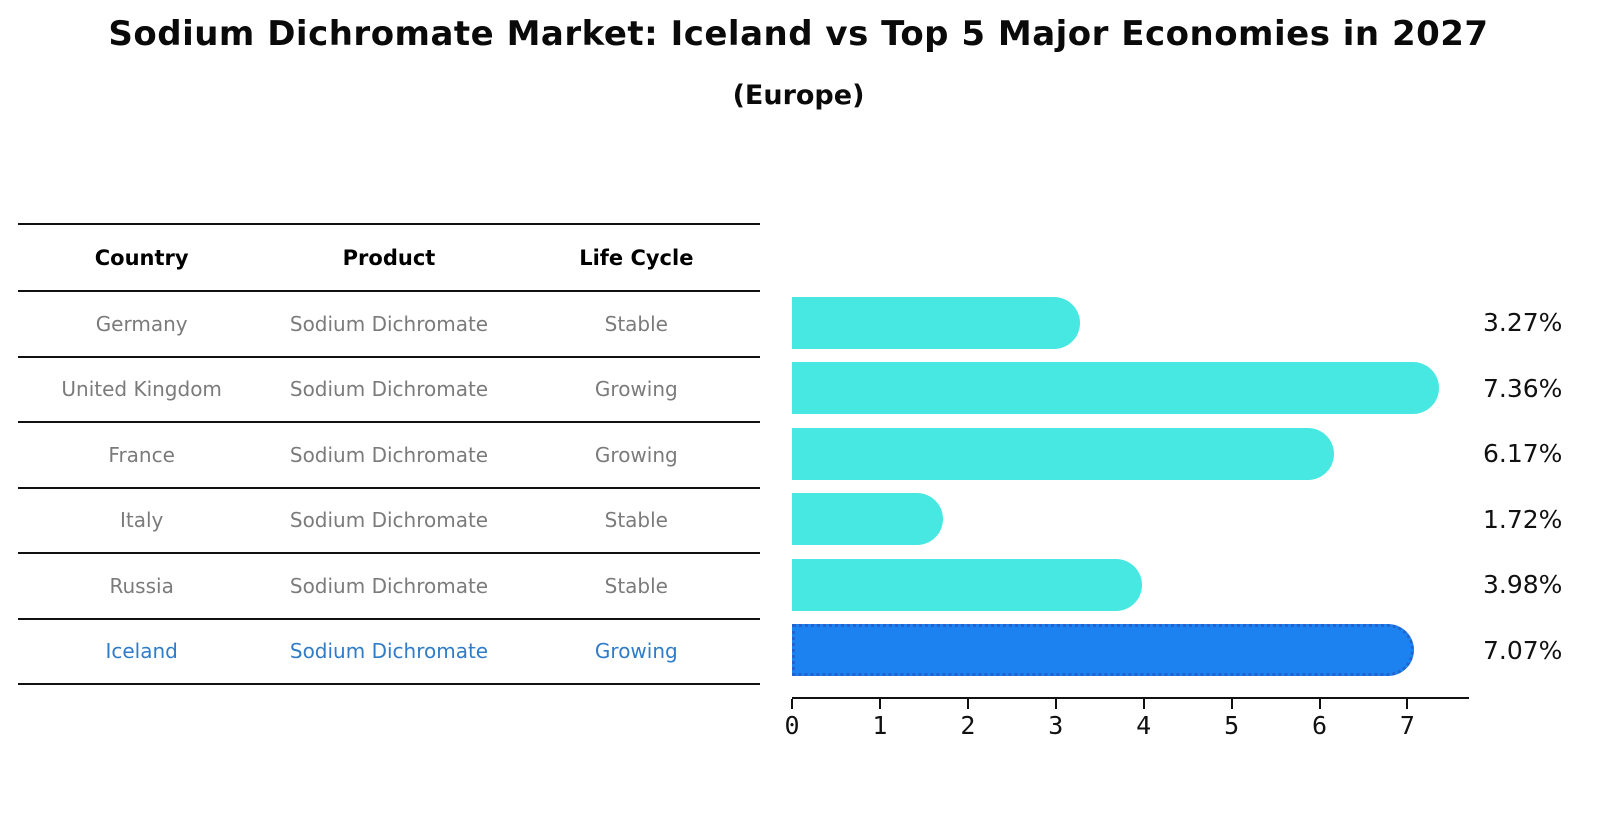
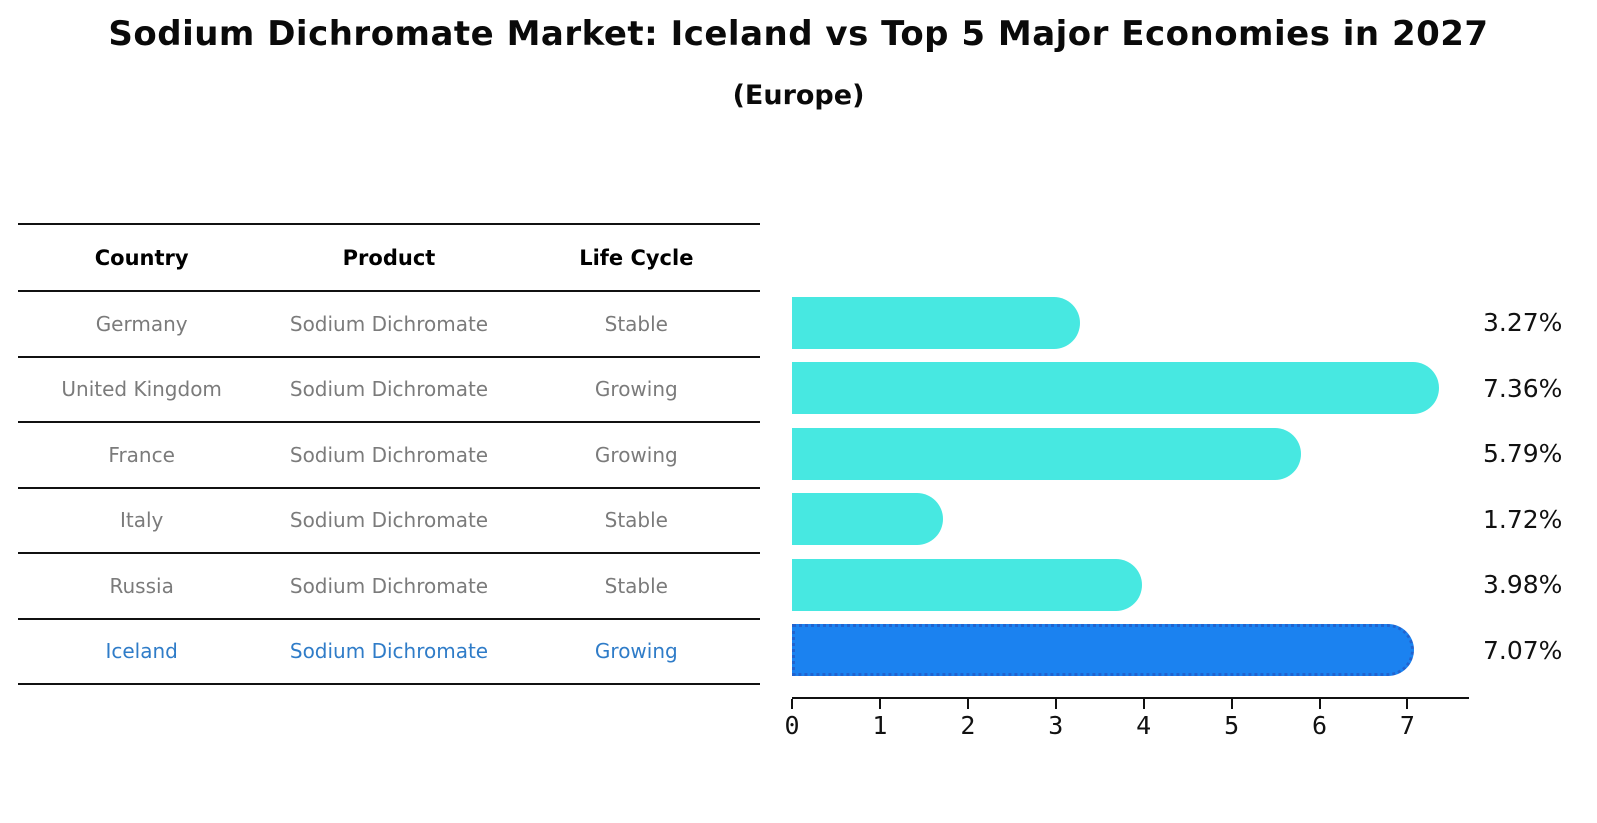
France: 6.17% -> 5.79%
